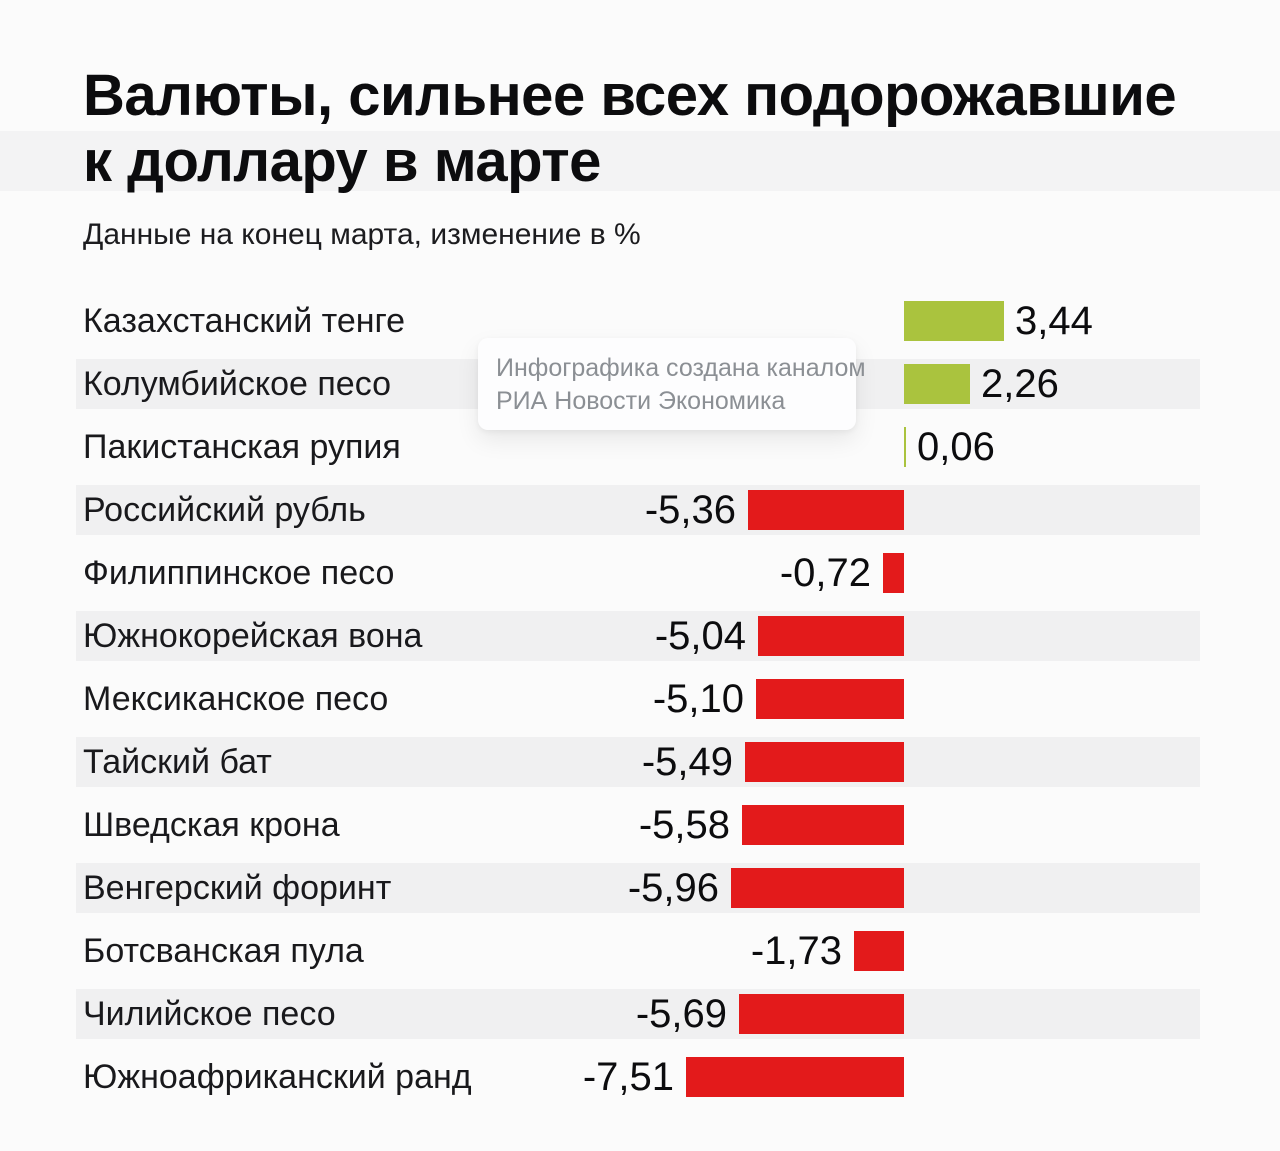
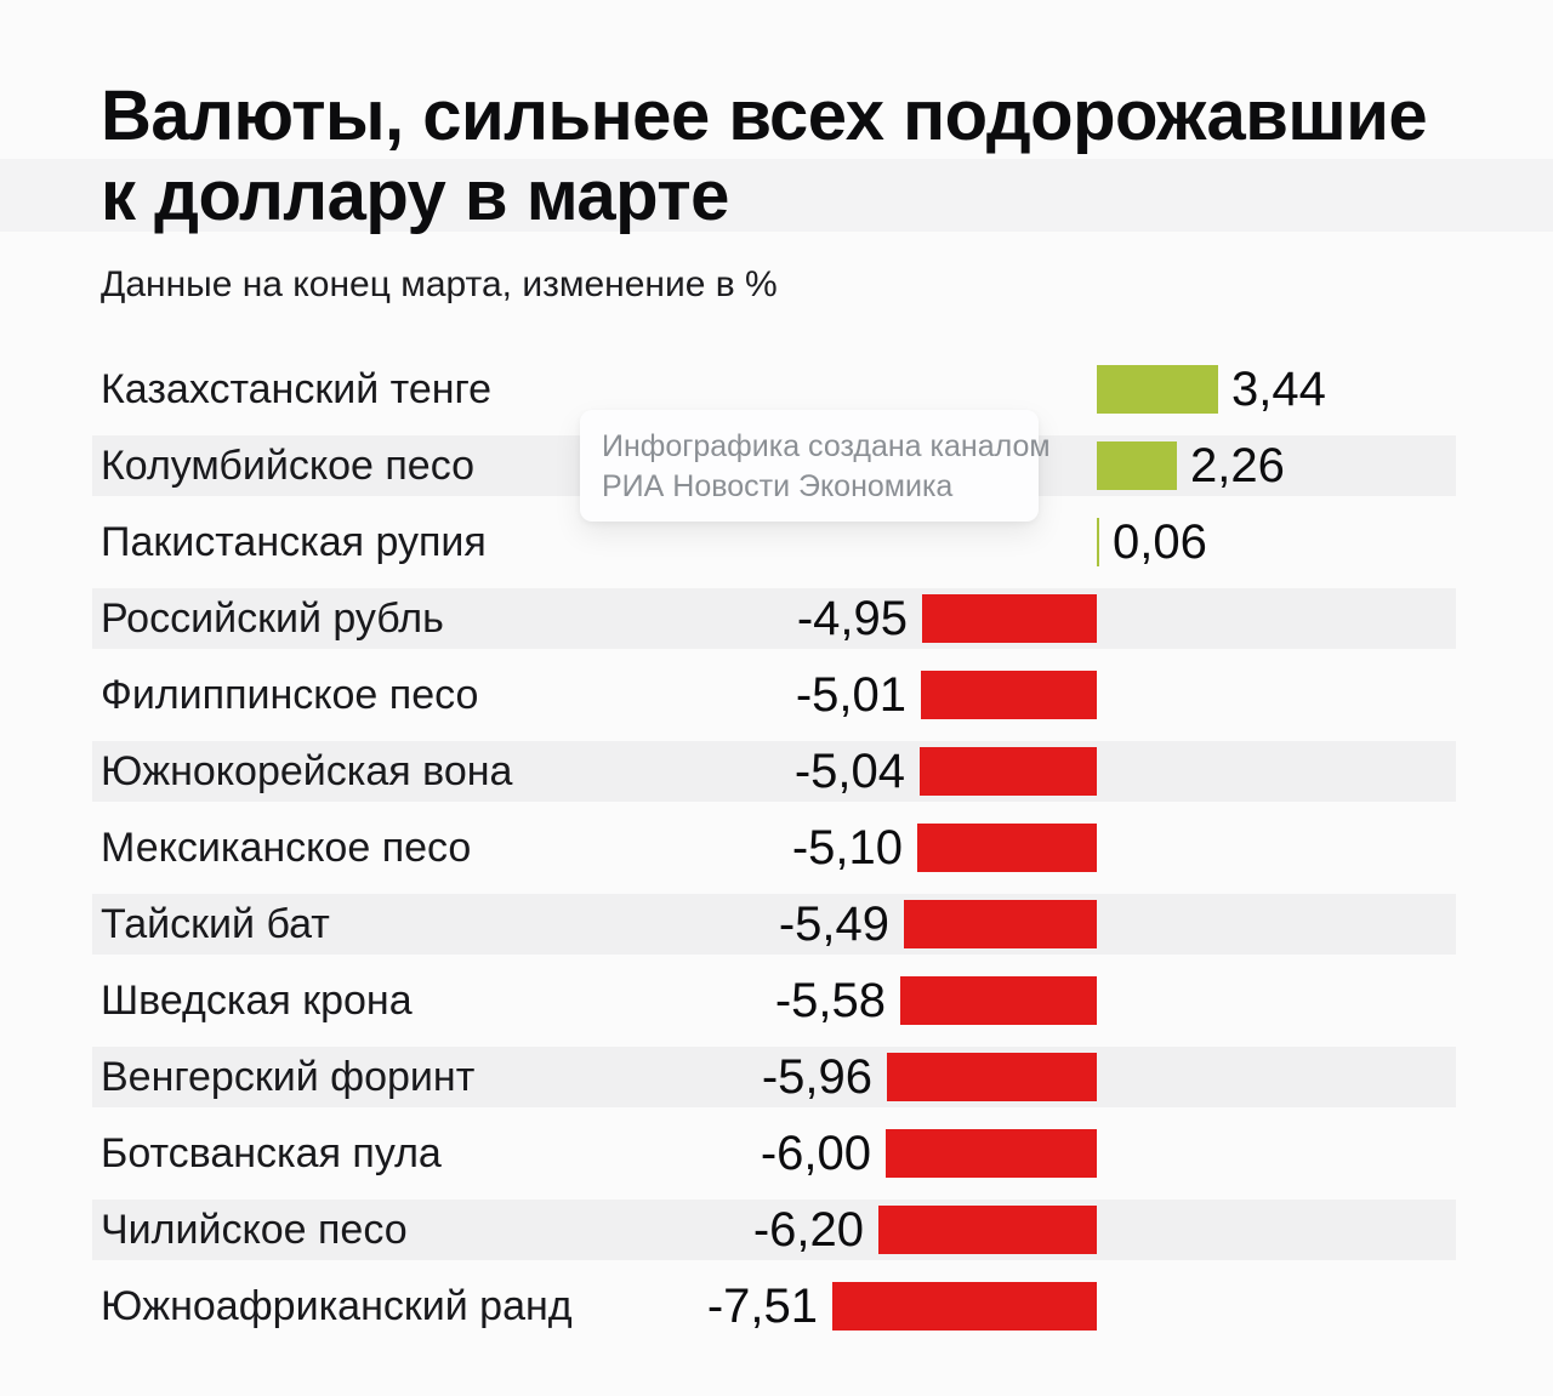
Российский рубль: -5,36 -> -4,95
Филиппинское песо: -0,72 -> -5,01
Ботсванская пула: -1,73 -> -6,00
Чилийское песо: -5,69 -> -6,20
